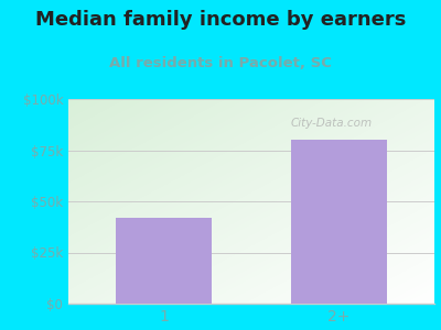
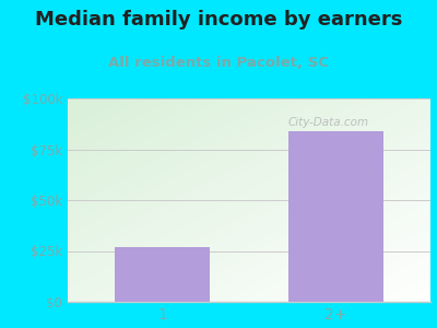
1: $42k -> $27k
2+: $80k -> $84k
